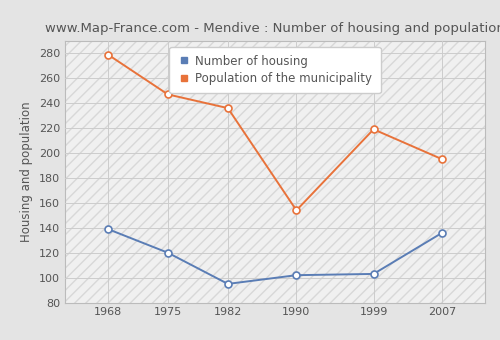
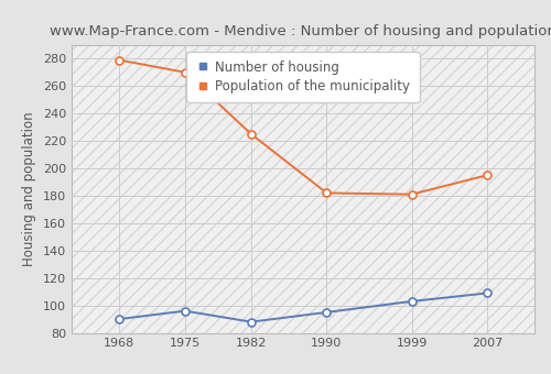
Number of housing/1968: 139 -> 90
Number of housing/1975: 120 -> 96
Population of the municipality/1975: 247 -> 270
Number of housing/1982: 95 -> 88
Population of the municipality/1982: 236 -> 225
Number of housing/1990: 102 -> 95
Population of the municipality/1990: 154 -> 182
Population of the municipality/1999: 219 -> 181
Number of housing/2007: 136 -> 109
